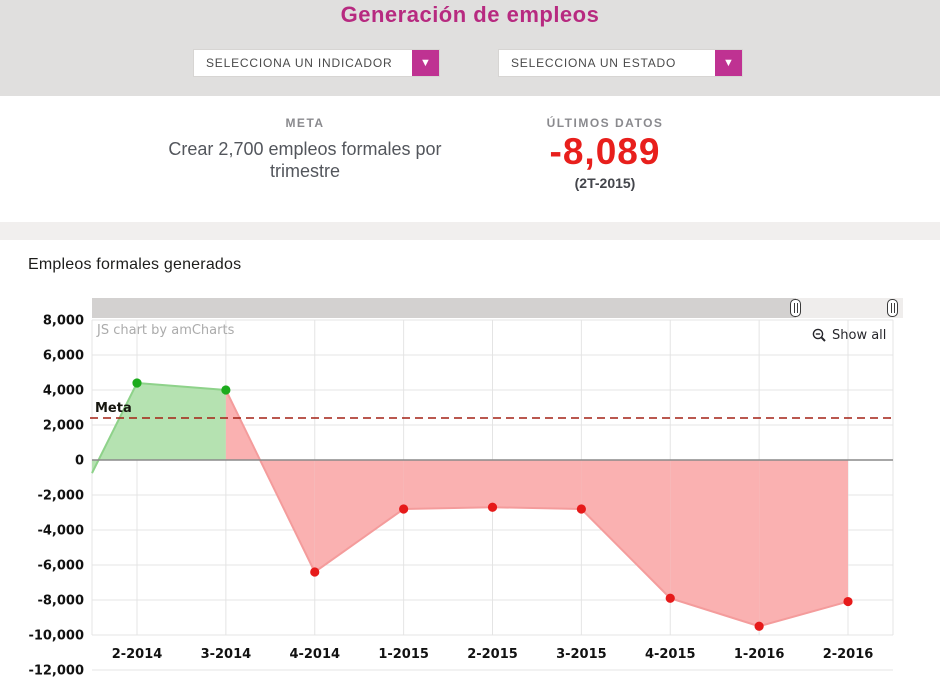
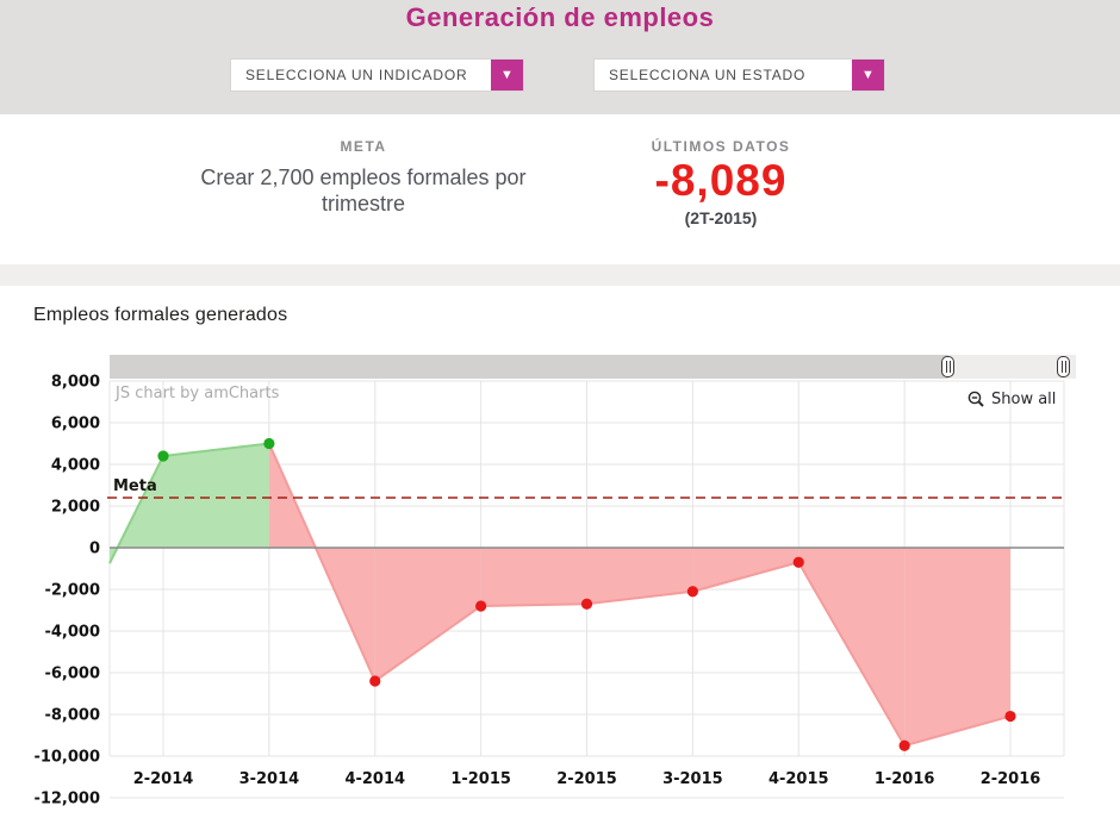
3-2014: 4000 -> 5000
3-2015: -2800 -> -2100
4-2015: -7900 -> -700
